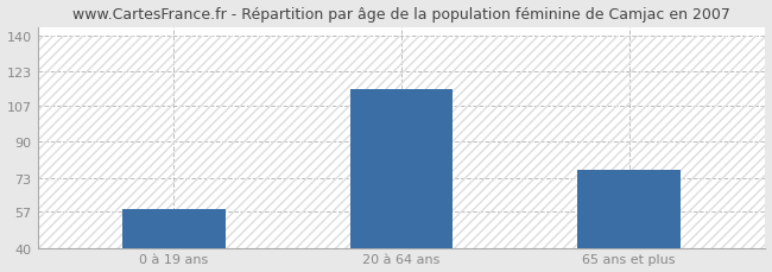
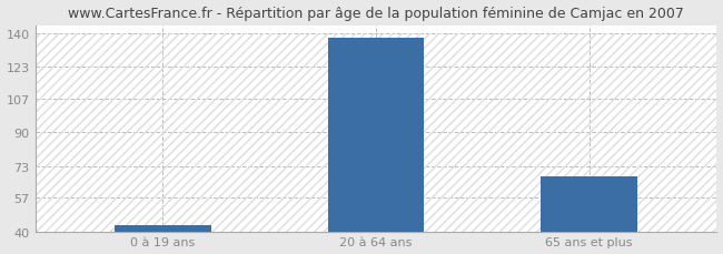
0 à 19 ans: 58 -> 43
20 à 64 ans: 115 -> 138
65 ans et plus: 77 -> 68
